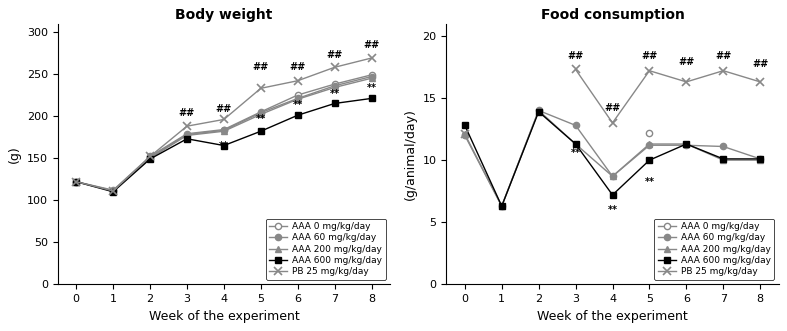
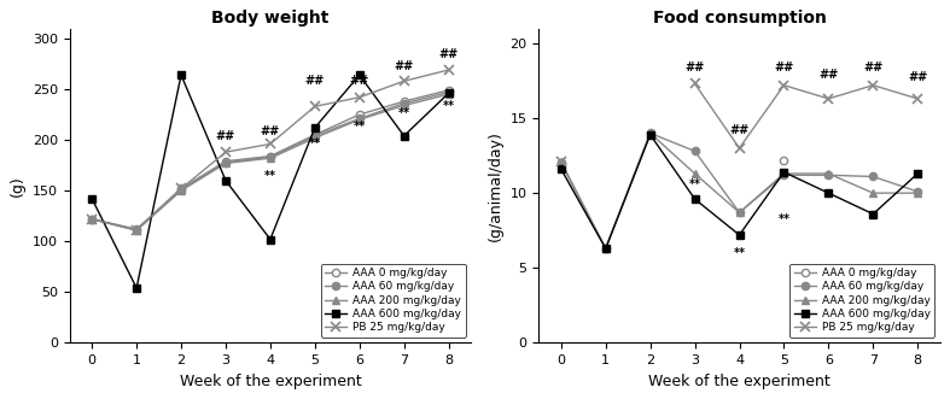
Body weight/AAA 600 mg/kg/day/0: 122 -> 142
Body weight/AAA 600 mg/kg/day/1: 110 -> 54
Body weight/AAA 600 mg/kg/day/2: 149 -> 264
Body weight/AAA 600 mg/kg/day/3: 173 -> 160
Body weight/AAA 600 mg/kg/day/4: 165 -> 102
Body weight/AAA 600 mg/kg/day/5: 182 -> 212
Body weight/AAA 600 mg/kg/day/6: 201 -> 264
Body weight/AAA 600 mg/kg/day/7: 215 -> 204
Body weight/AAA 600 mg/kg/day/8: 221 -> 246
Food consumption/AAA 600 mg/kg/day/0: 12.8 -> 11.6
Food consumption/AAA 600 mg/kg/day/3: 11.3 -> 9.6
Food consumption/AAA 600 mg/kg/day/5: 10.0 -> 11.4
Food consumption/AAA 600 mg/kg/day/6: 11.3 -> 10.0
Food consumption/AAA 600 mg/kg/day/7: 10.1 -> 8.6
Food consumption/AAA 600 mg/kg/day/8: 10.1 -> 11.3
